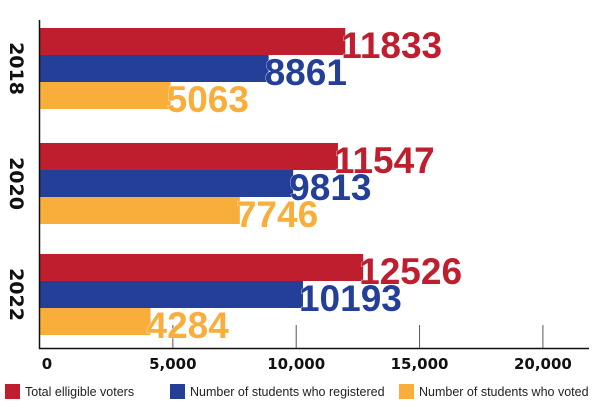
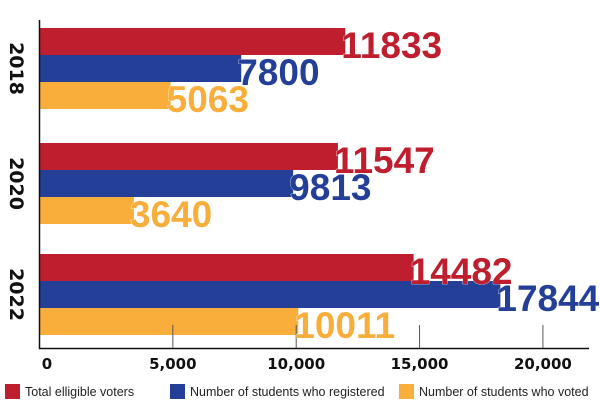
Number of students who registered/2018: 8861 -> 7800
Number of students who voted/2020: 7746 -> 3640
Total elligible voters/2022: 12526 -> 14482
Number of students who registered/2022: 10193 -> 17844
Number of students who voted/2022: 4284 -> 10011
